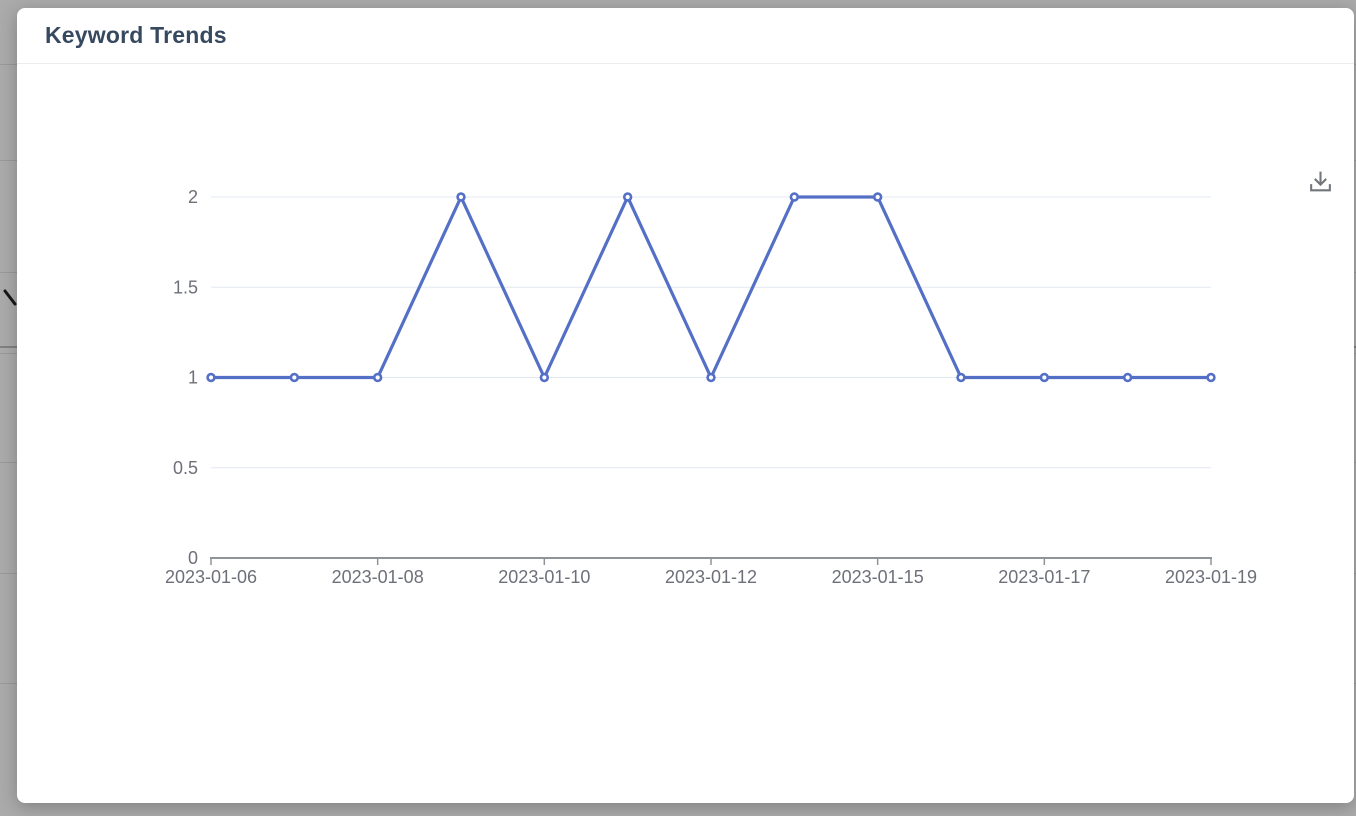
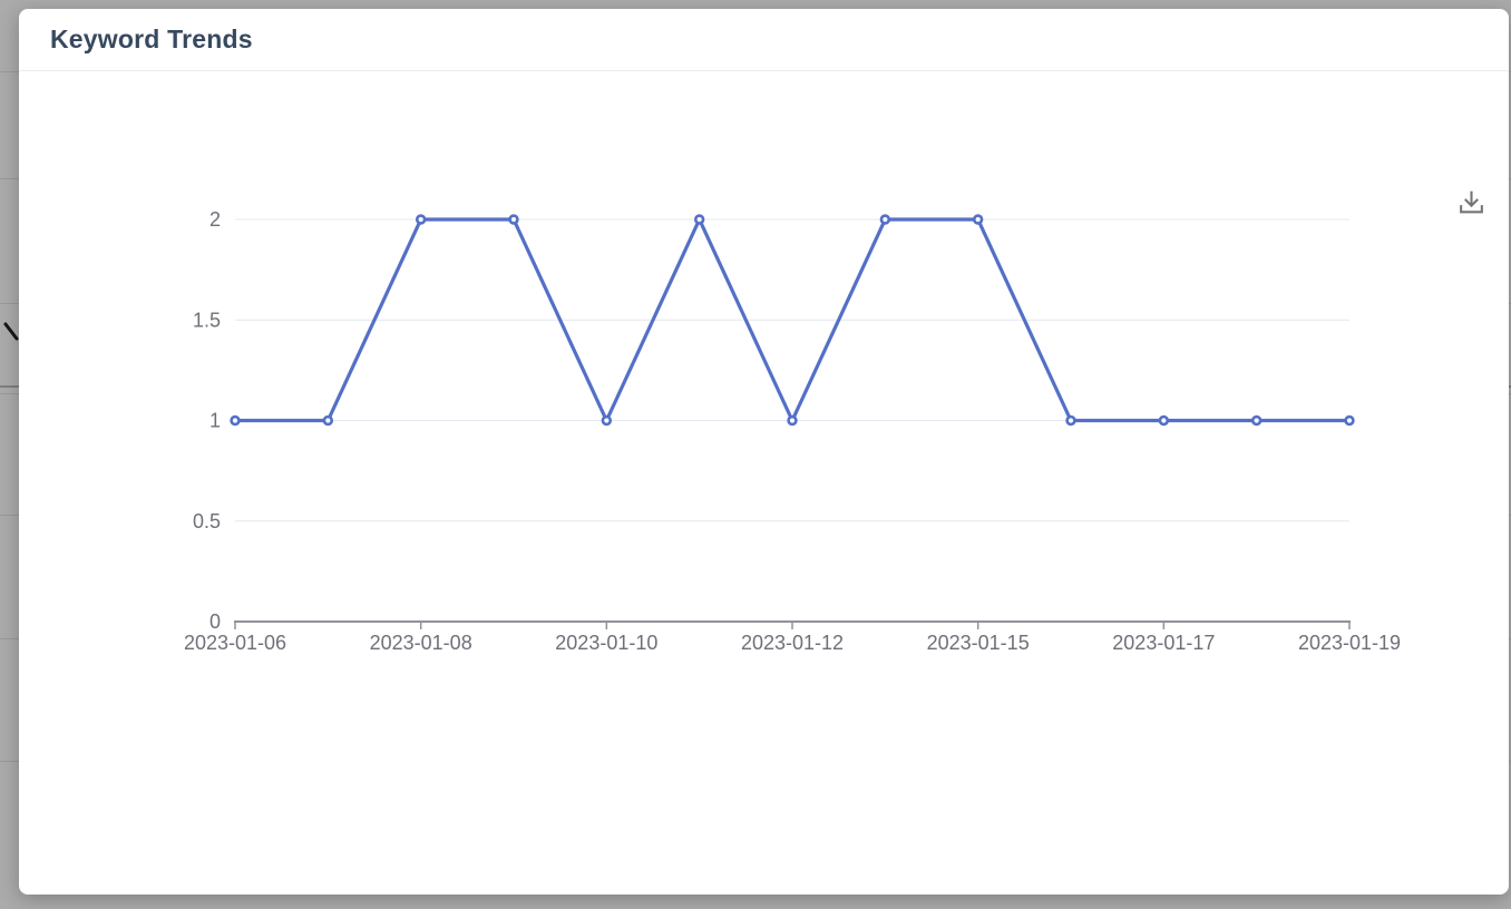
2023-01-08: 1 -> 2
